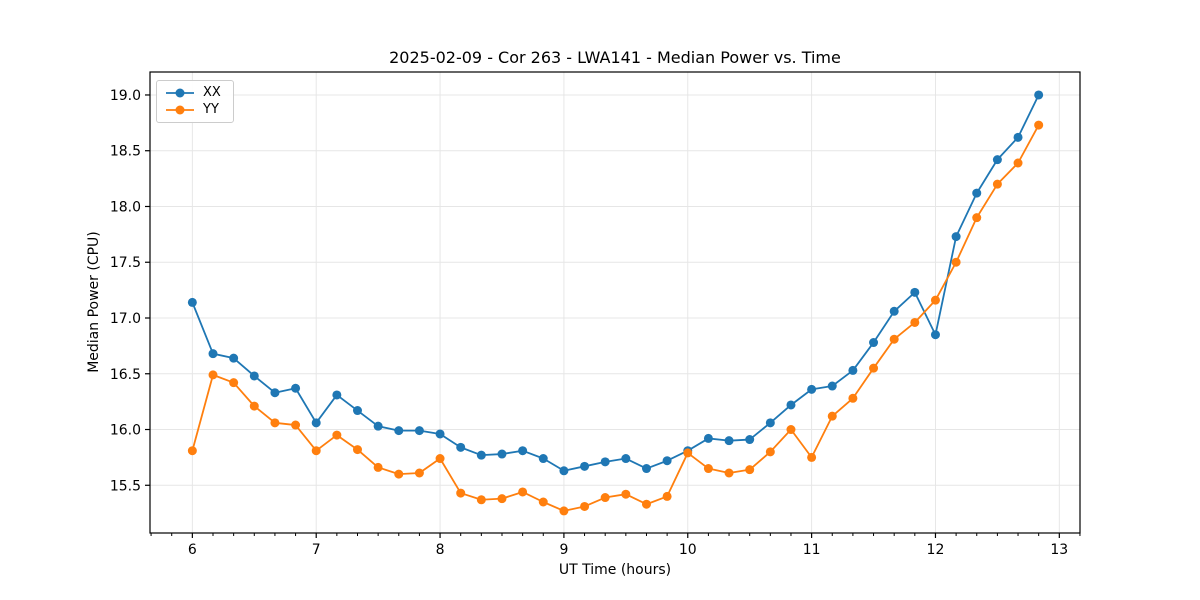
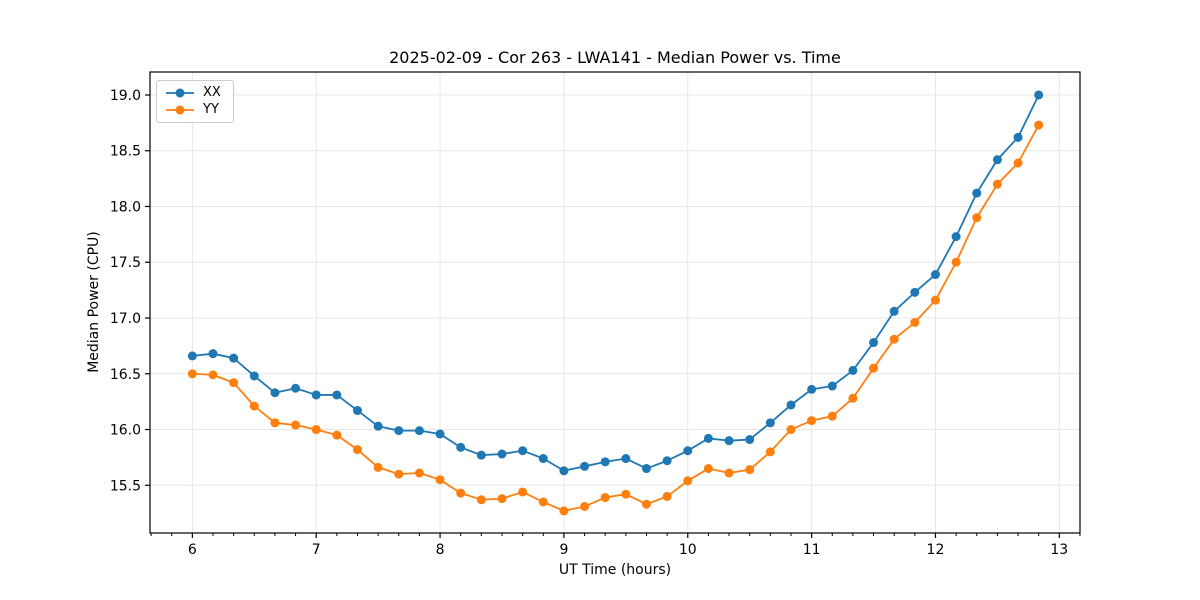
XX/6: 17.14 -> 16.66
YY/6: 15.81 -> 16.50
XX/7: 16.06 -> 16.31
YY/7: 15.81 -> 16.00
YY/8: 15.74 -> 15.55
YY/10: 15.79 -> 15.54
YY/11: 15.75 -> 16.08
XX/12: 16.85 -> 17.39
